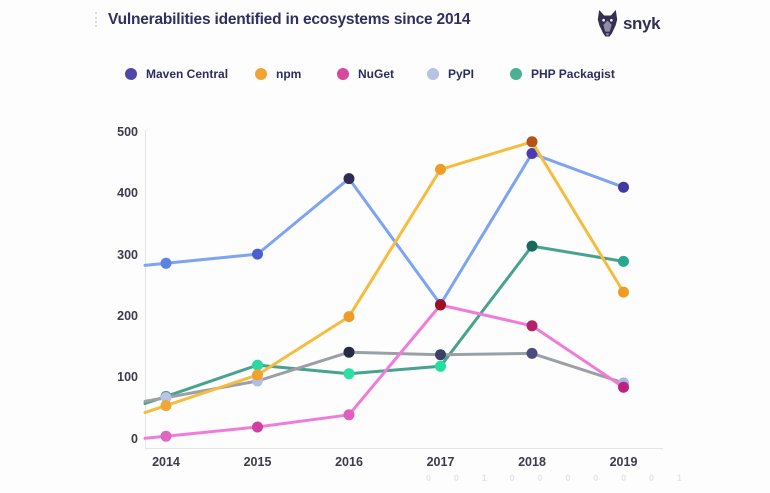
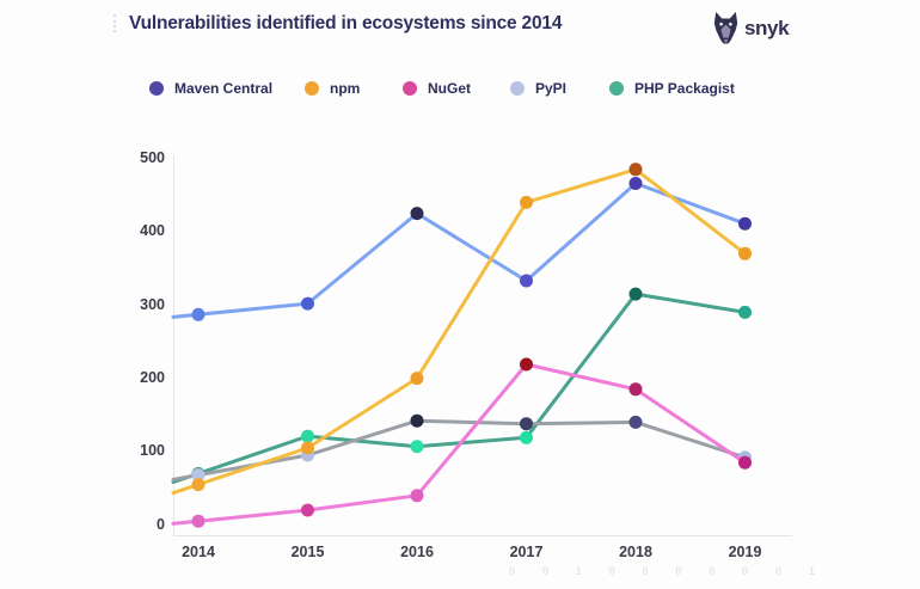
Maven Central/2017: 220 -> 330
npm/2019: 240 -> 370
